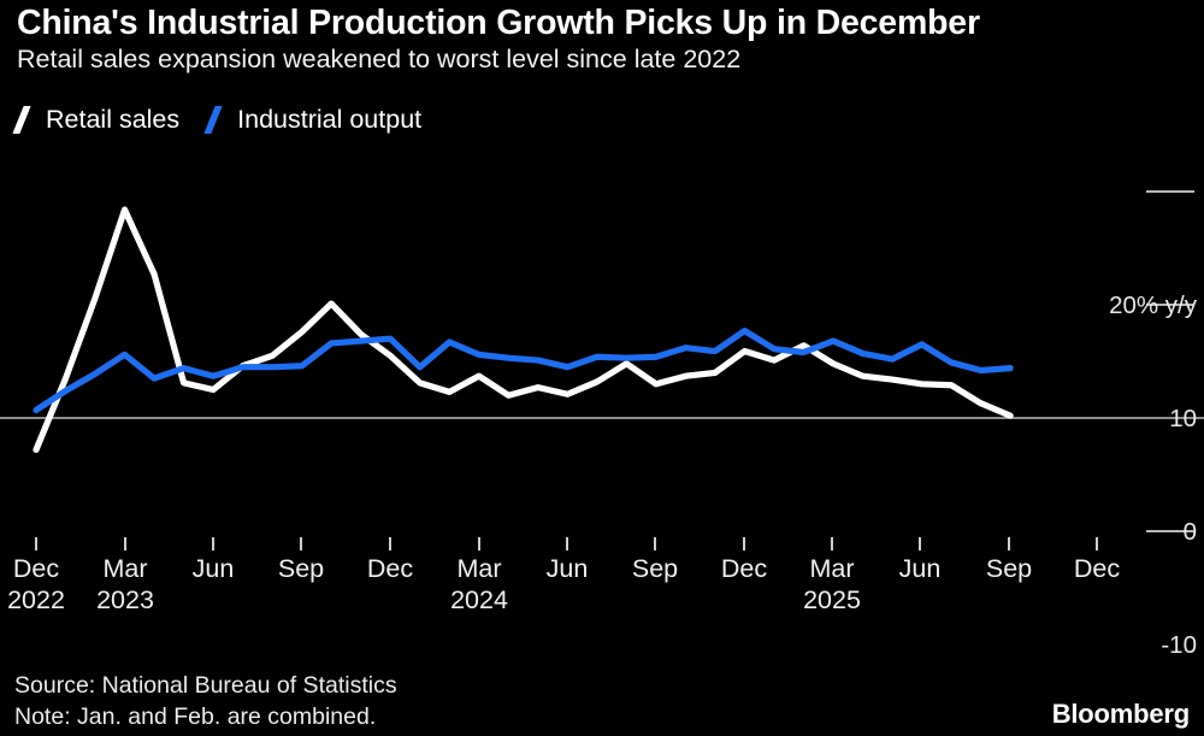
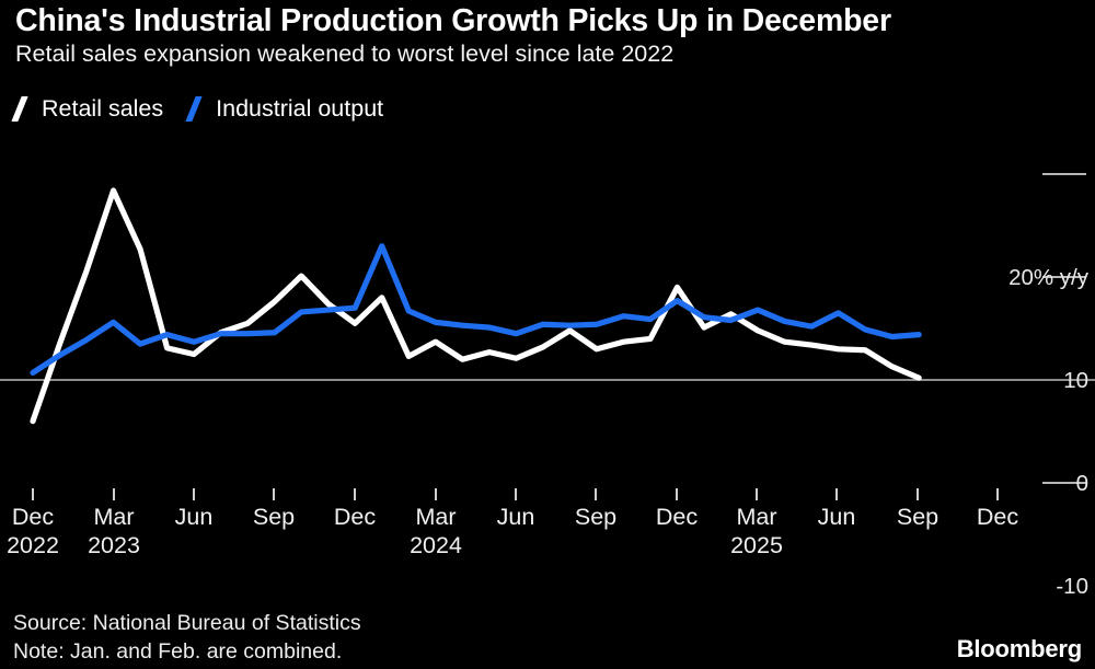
Retail sales/Dec 2022: -3 -> -4
Retail sales/Mar 2024: 3 -> 8
Industrial output/Mar 2024: 4 -> 13
Retail sales/Mar 2025: 6 -> 9
